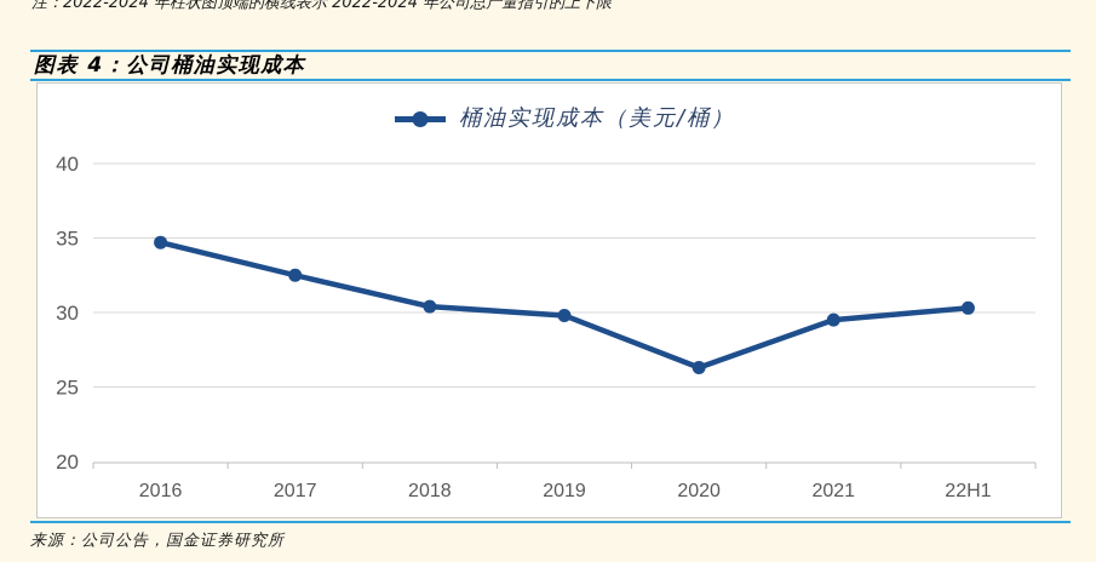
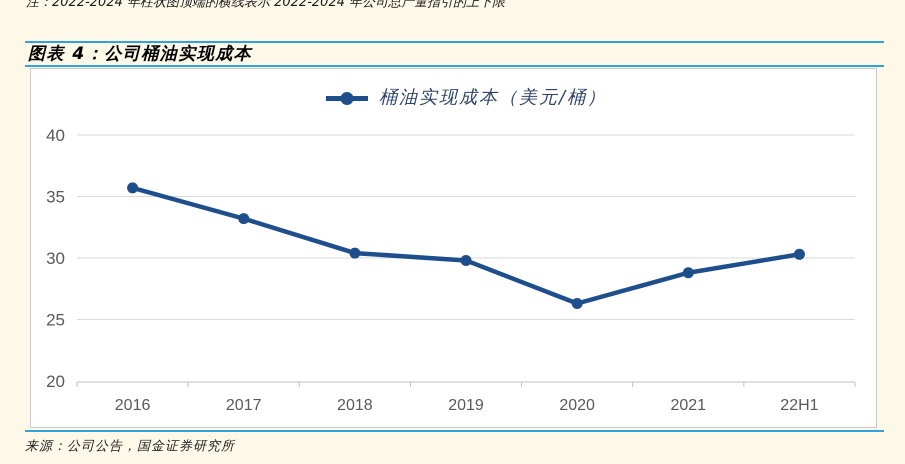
2016: 34.7 -> 35.7
2017: 32.5 -> 33.2
2021: 29.5 -> 28.8
